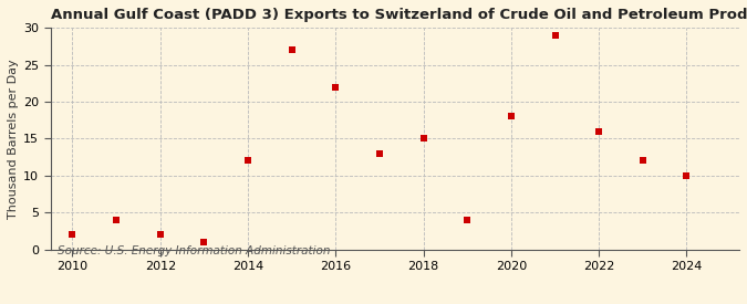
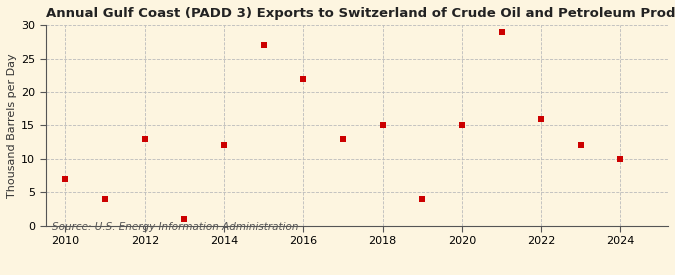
2010: 2 -> 7
2012: 2 -> 13
2020: 18 -> 15
